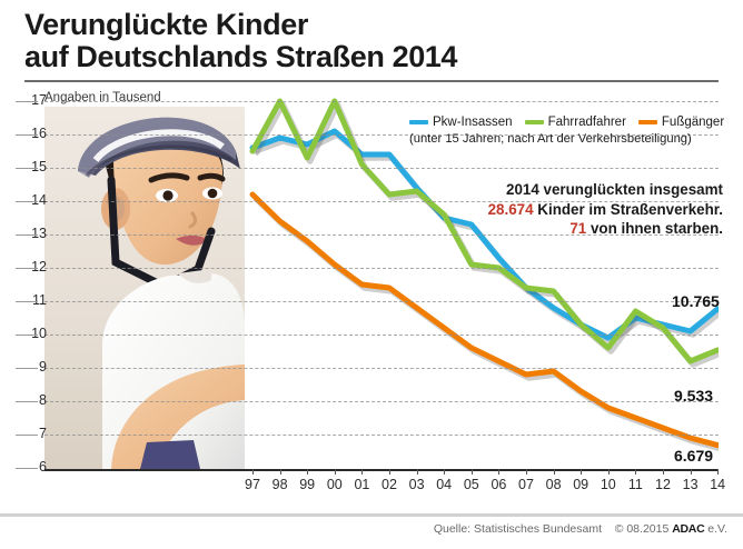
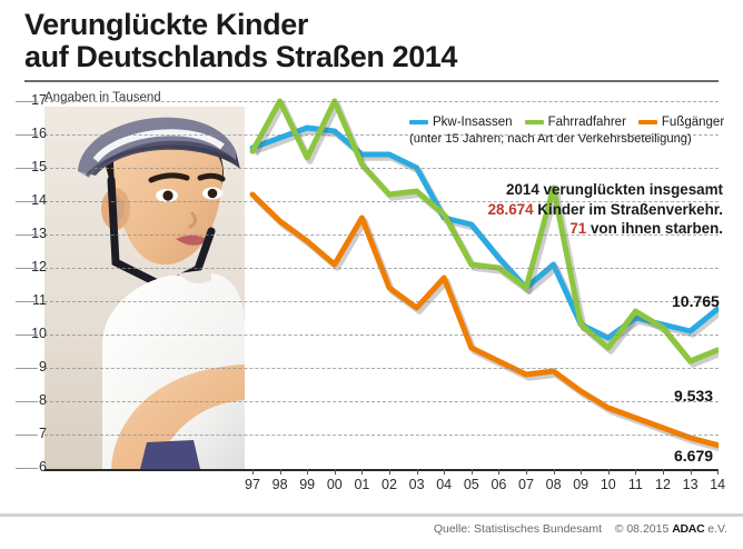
Pkw-Insassen/99: 15.7 -> 16.2
Fußgänger/01: 11.5 -> 13.5
Pkw-Insassen/03: 14.4 -> 15.0
Fußgänger/04: 10.2 -> 11.7
Pkw-Insassen/08: 10.8 -> 12.1
Fahrradfahrer/08: 11.3 -> 14.4
